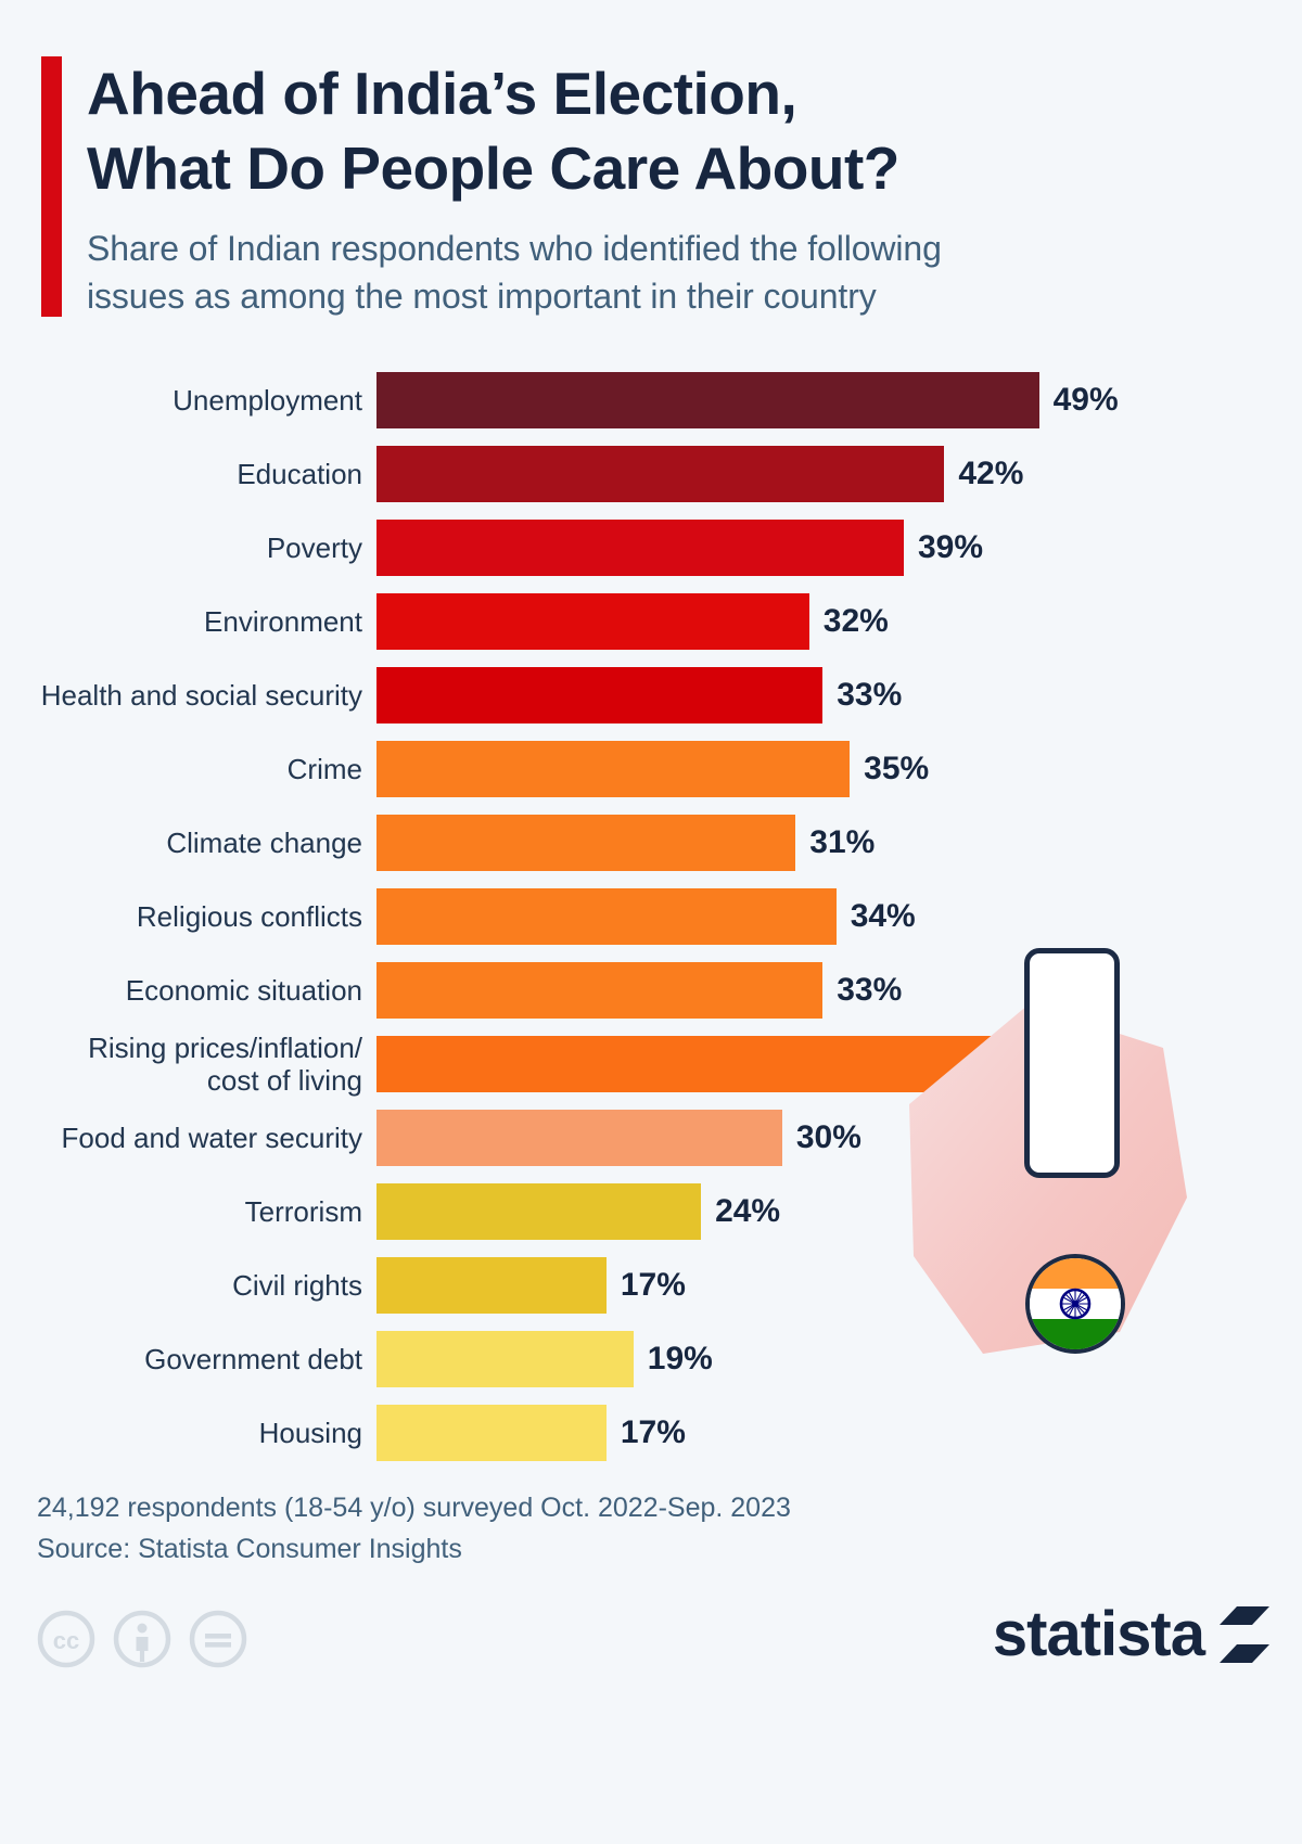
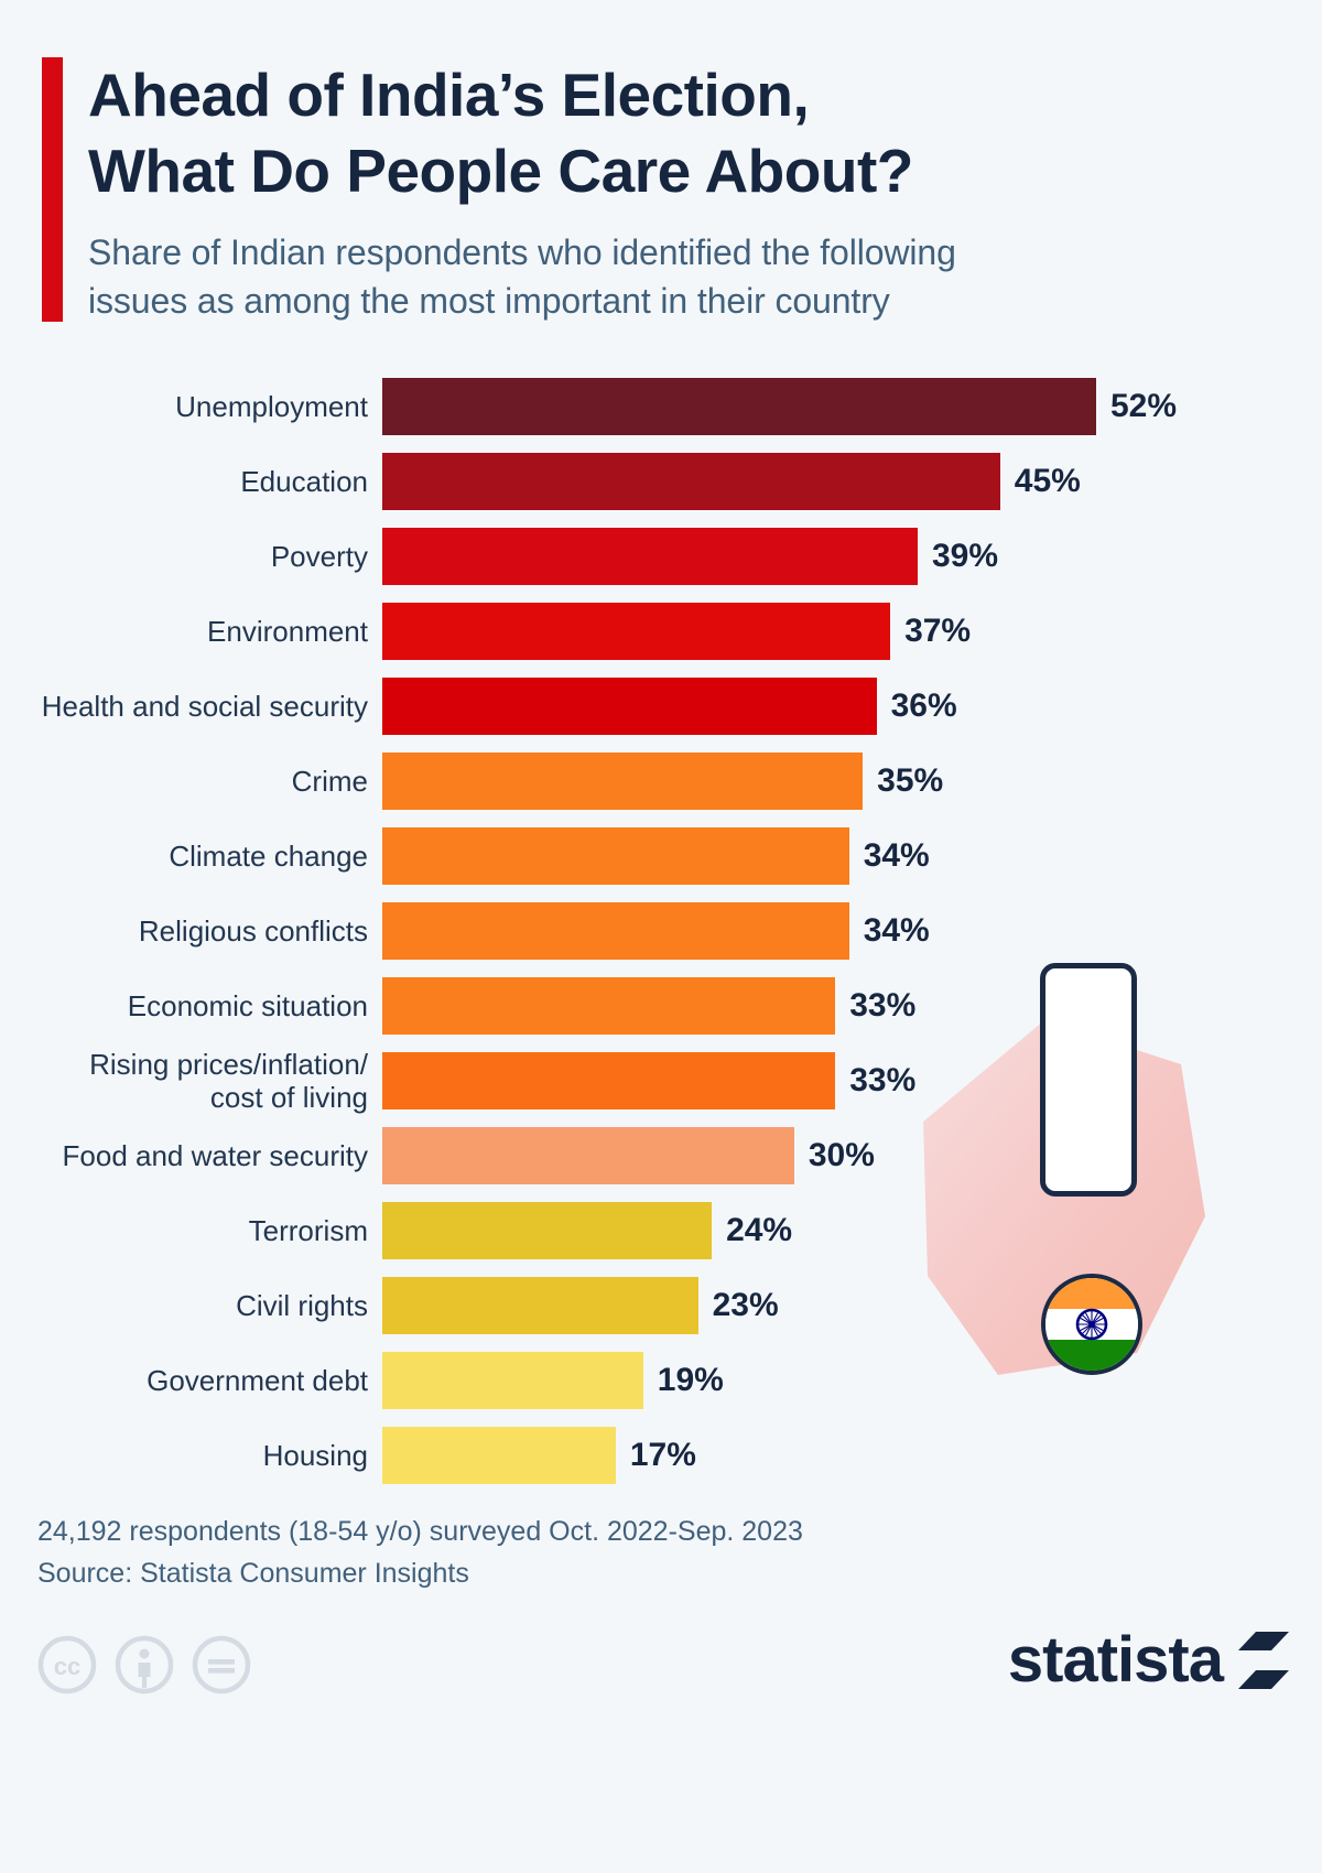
Unemployment: 49% -> 52%
Education: 42% -> 45%
Environment: 32% -> 37%
Health and social security: 33% -> 36%
Climate change: 31% -> 34%
Rising prices/inflation/ cost of living: 48% -> 33%
Civil rights: 17% -> 23%
